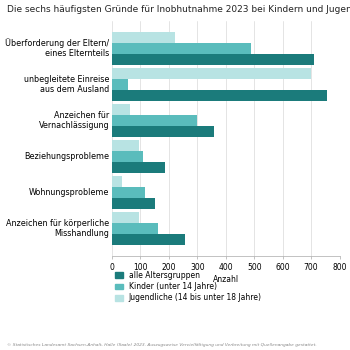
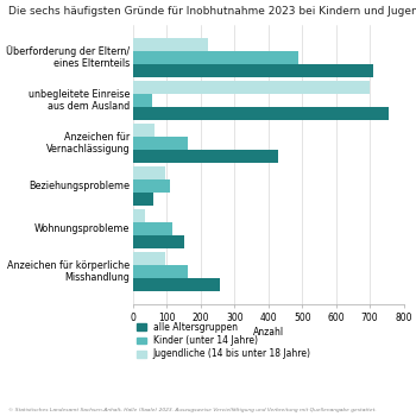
Kinder (unter 14 Jahre)/Anzeichen für Vernachlässigung: 300 -> 160
alle Altersgruppen/Anzeichen für Vernachlässigung: 360 -> 430
alle Altersgruppen/Beziehungsprobleme: 185 -> 60
